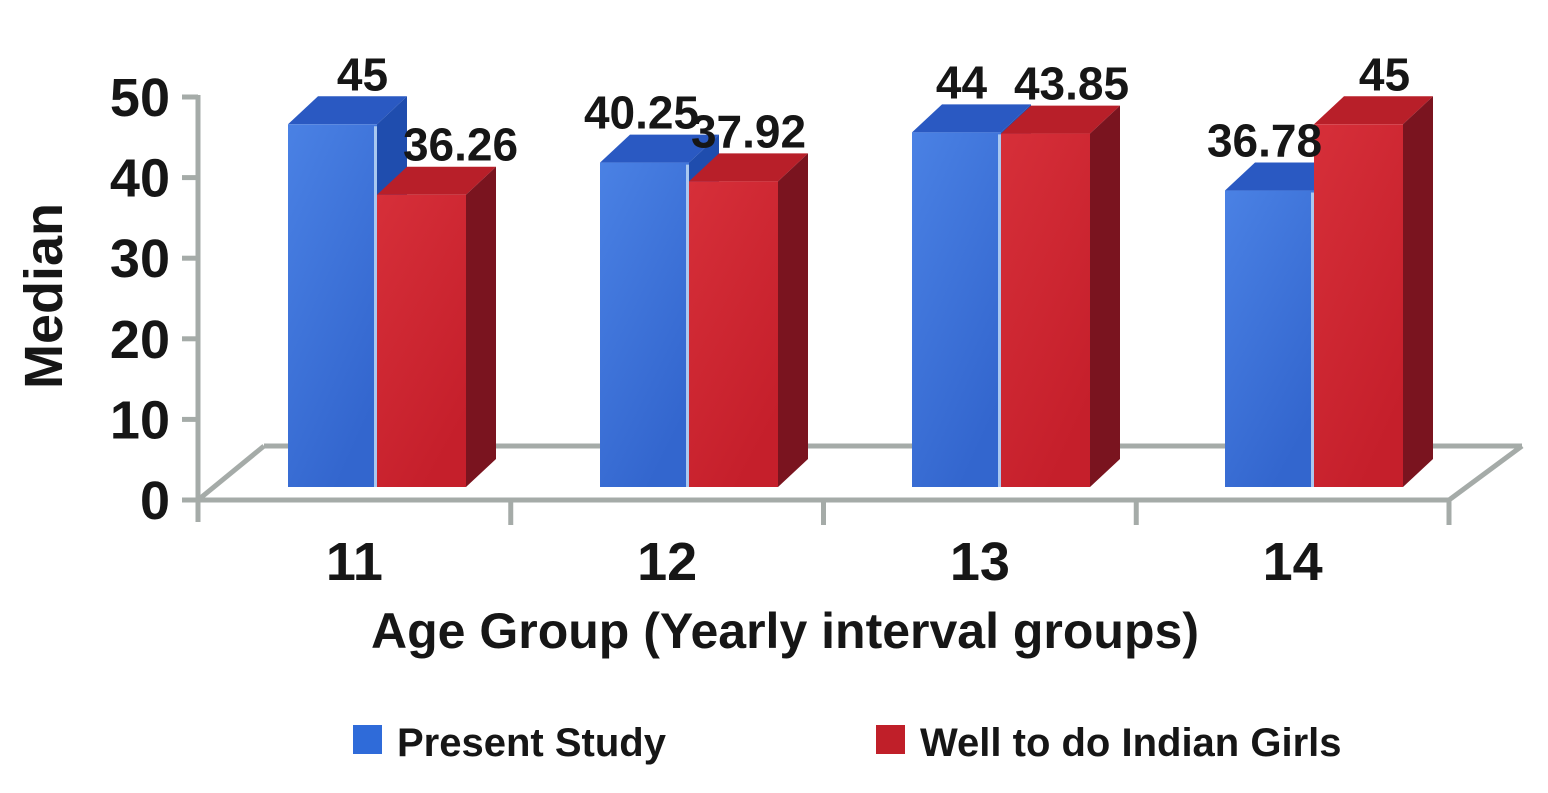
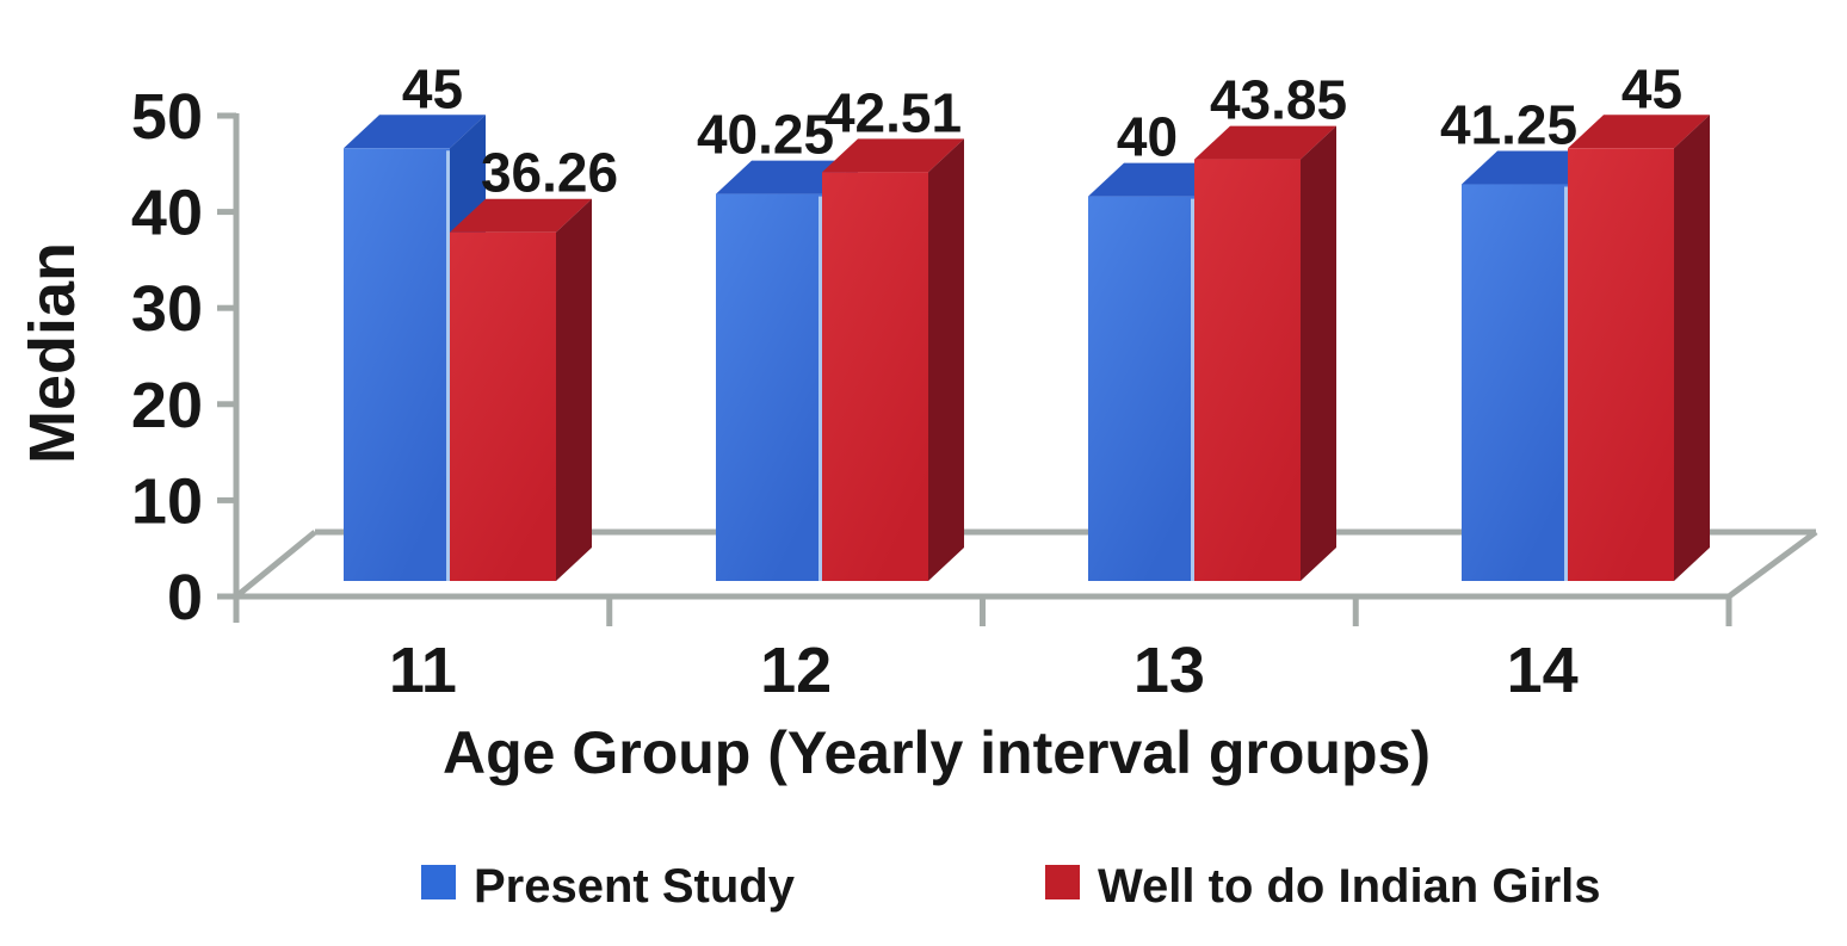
Well to do Indian Girls/12: 37.92 -> 42.51
Present Study/13: 44 -> 40
Present Study/14: 36.78 -> 41.25
